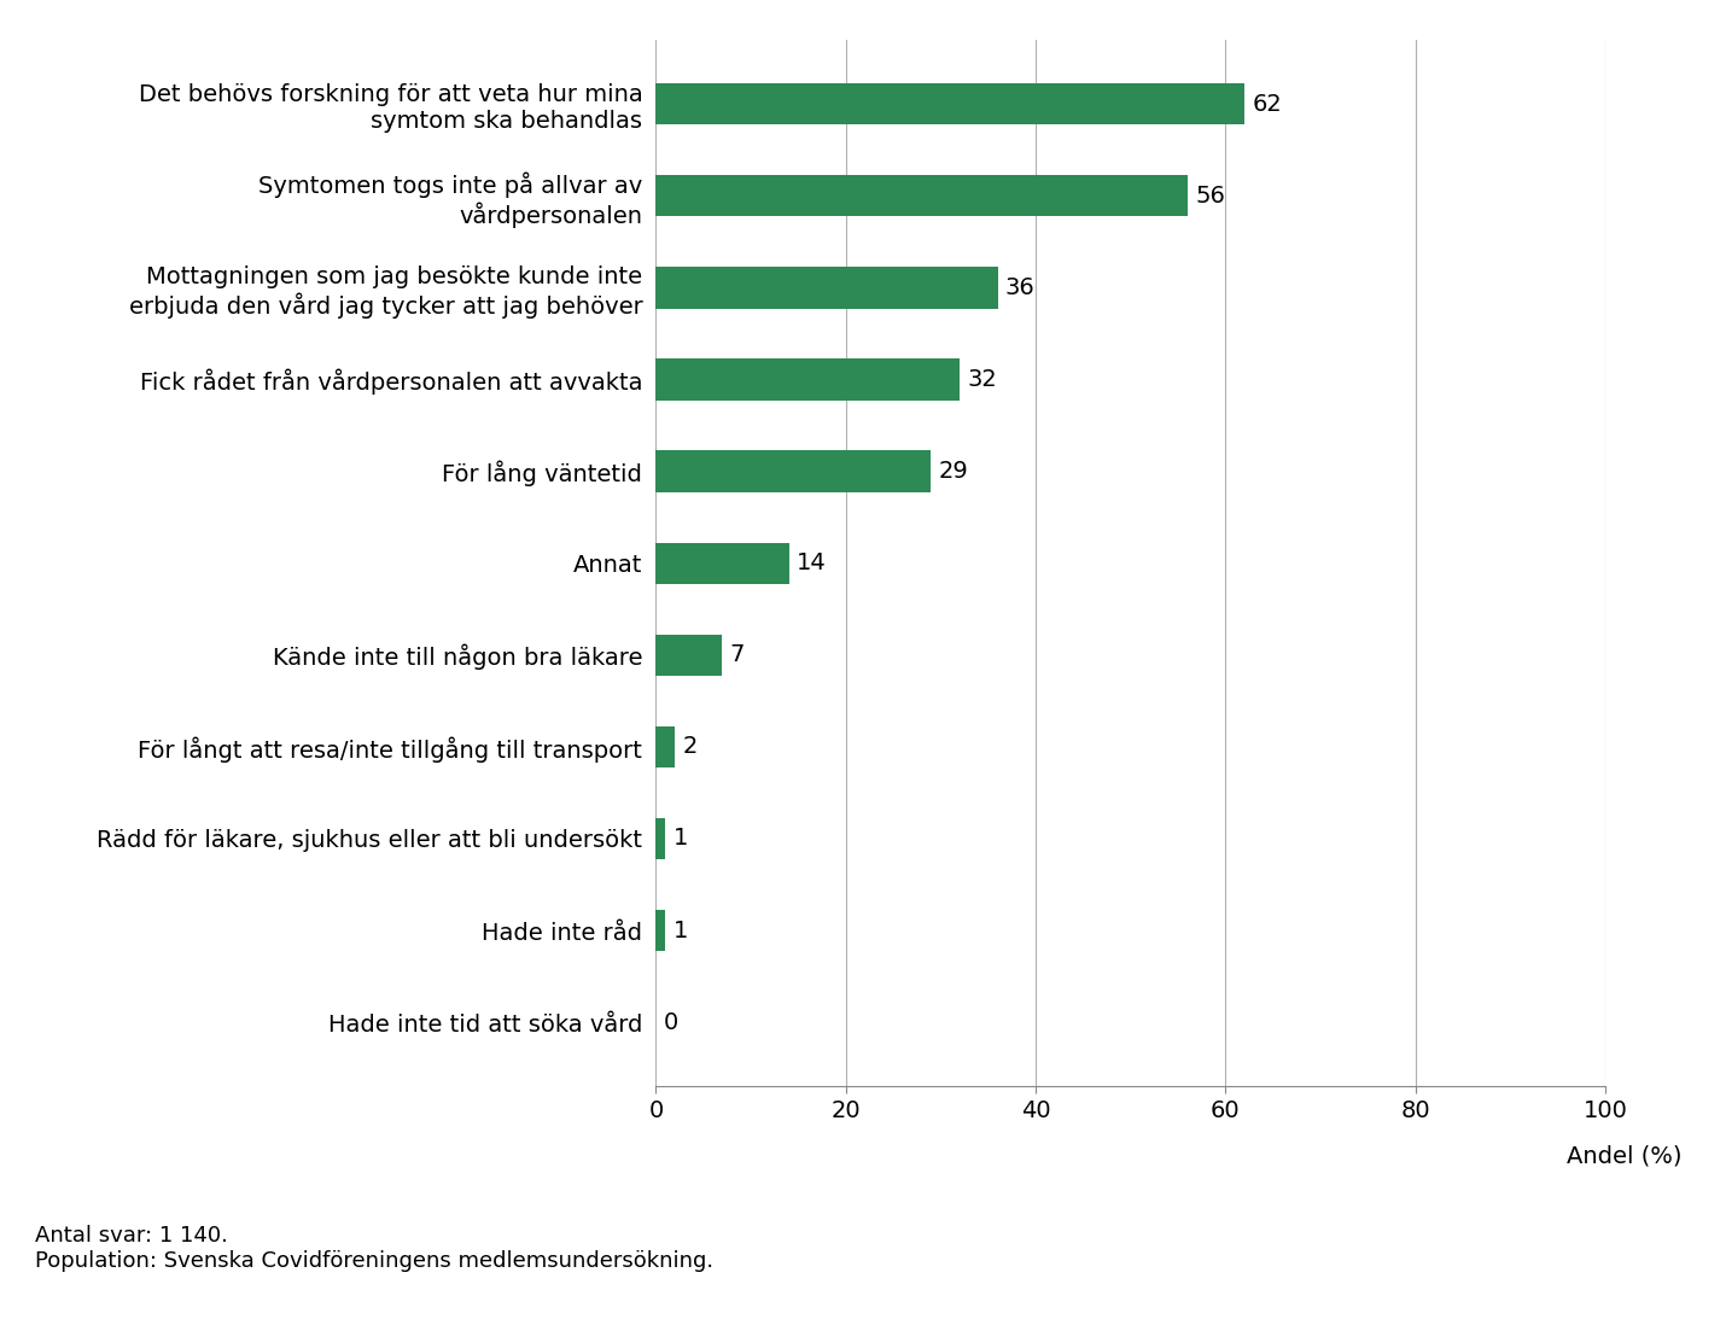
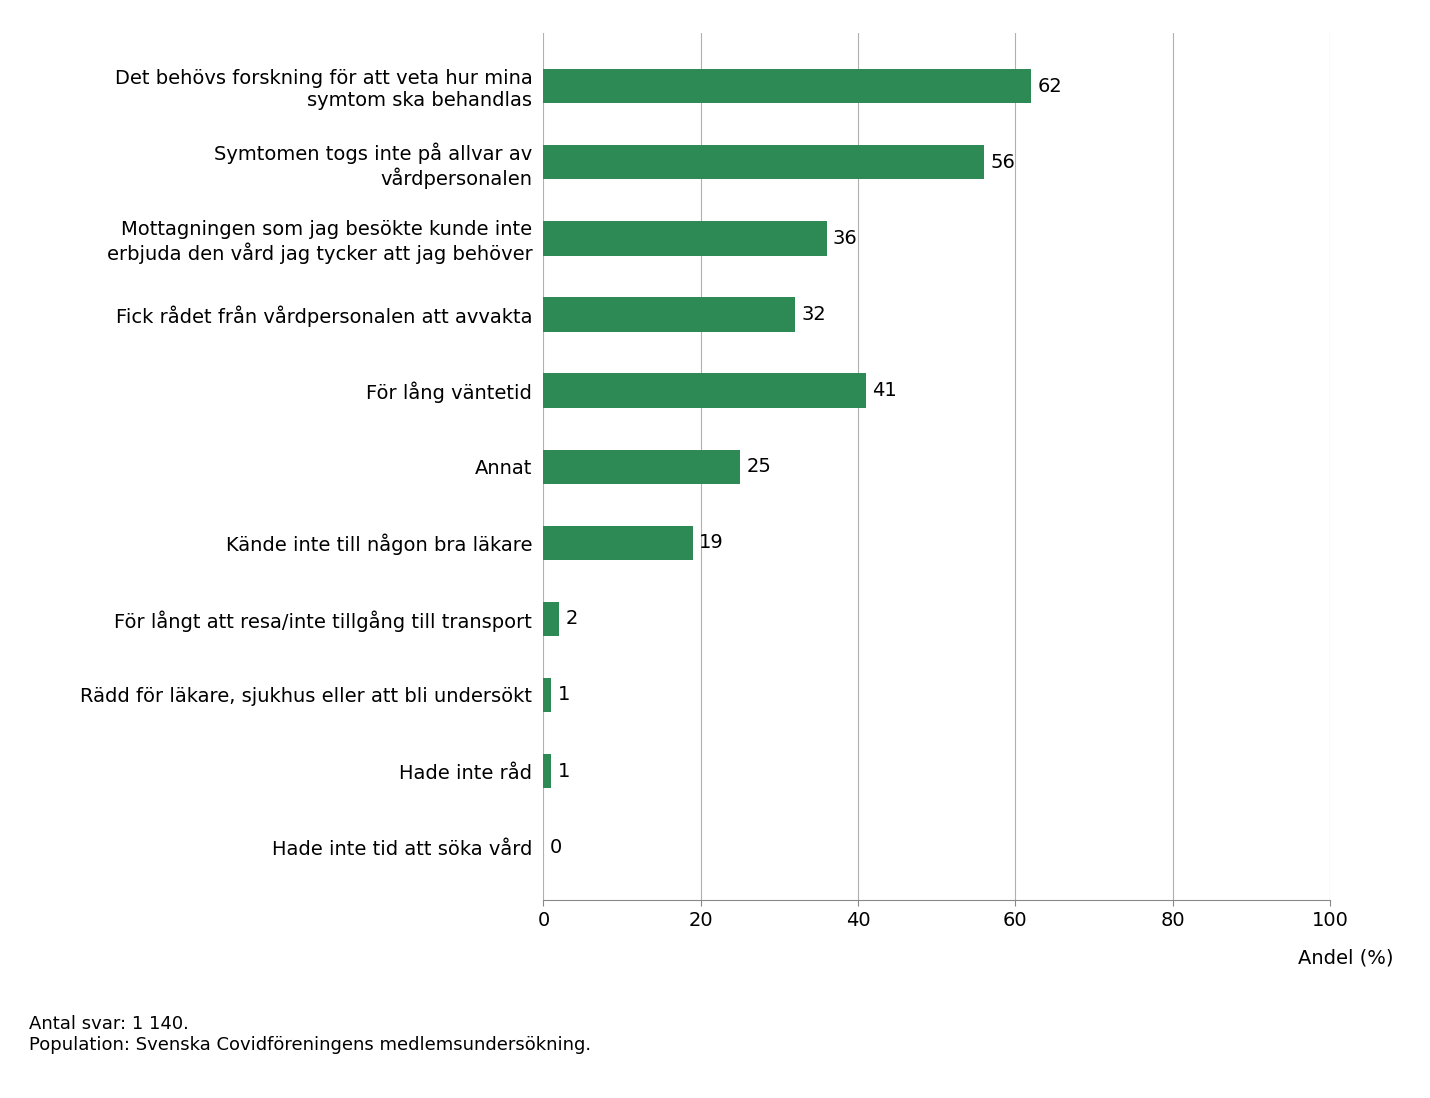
För lång väntetid: 29 -> 41
Annat: 14 -> 25
Kände inte till någon bra läkare: 7 -> 19
